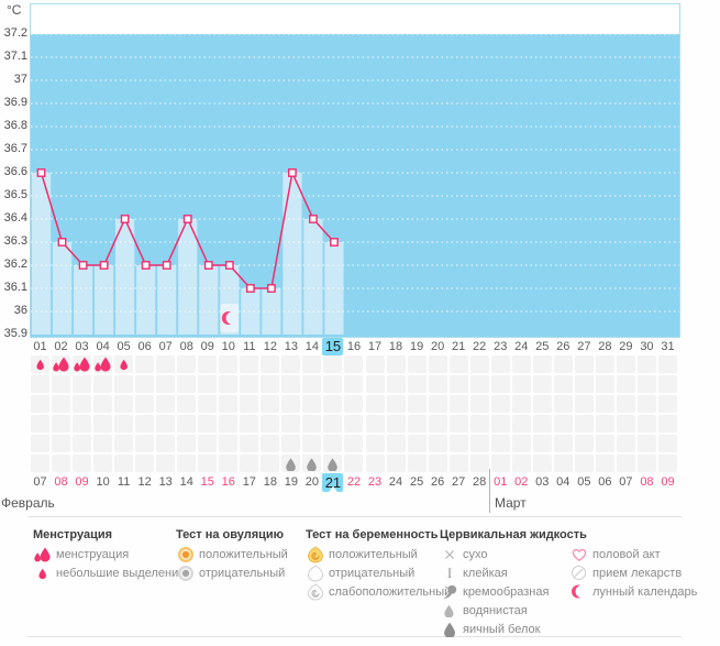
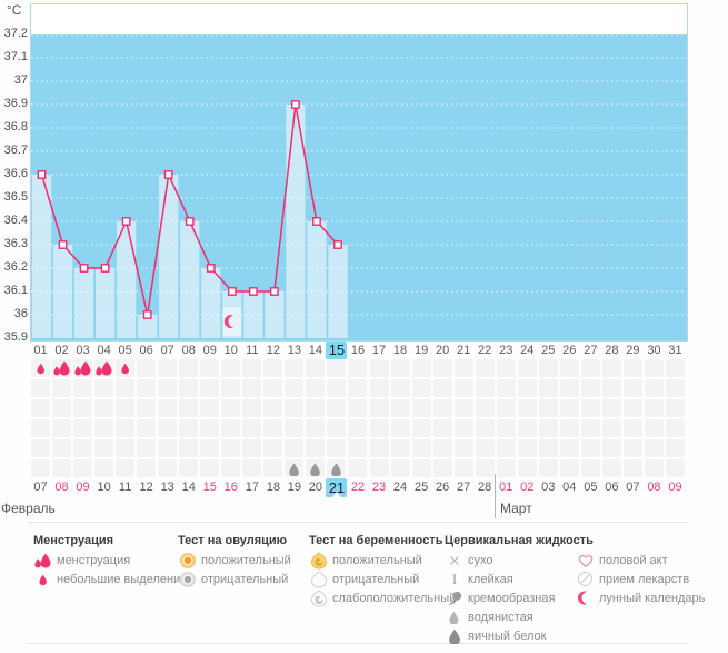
06: 36.2 -> 36.0
07: 36.2 -> 36.6
10: 36.2 -> 36.1
13: 36.6 -> 36.9
